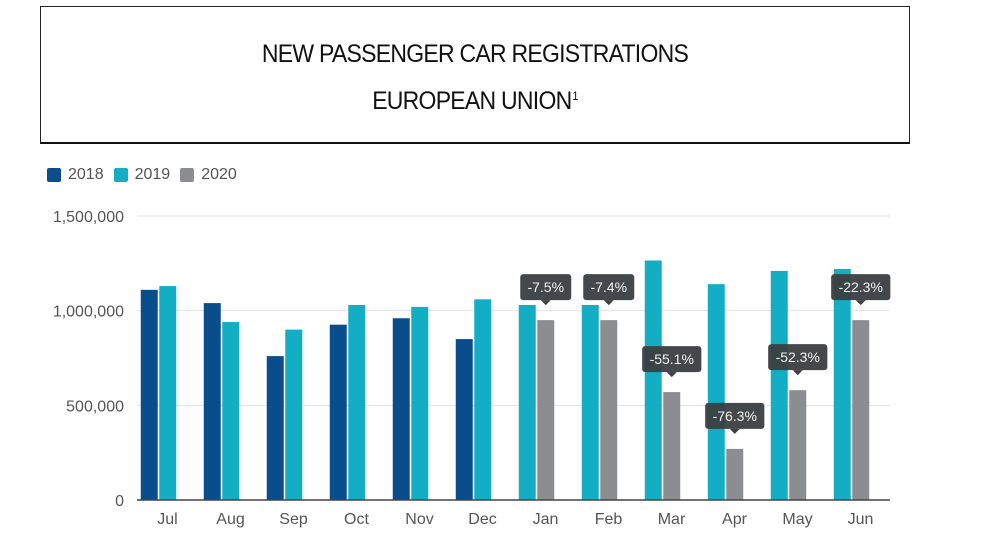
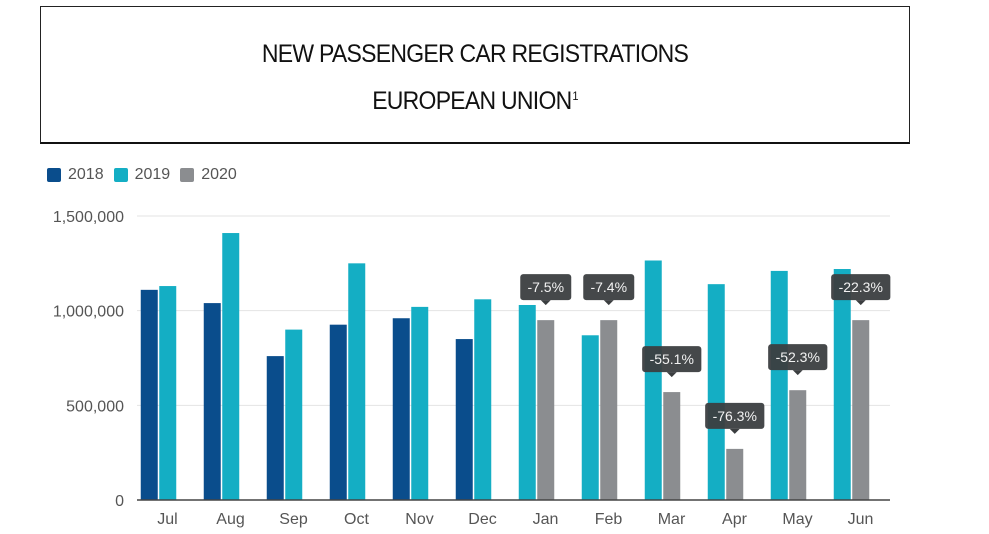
2019/Aug: 940000 -> 1410000
2019/Oct: 1030000 -> 1250000
2019/Feb: 1030000 -> 870000
